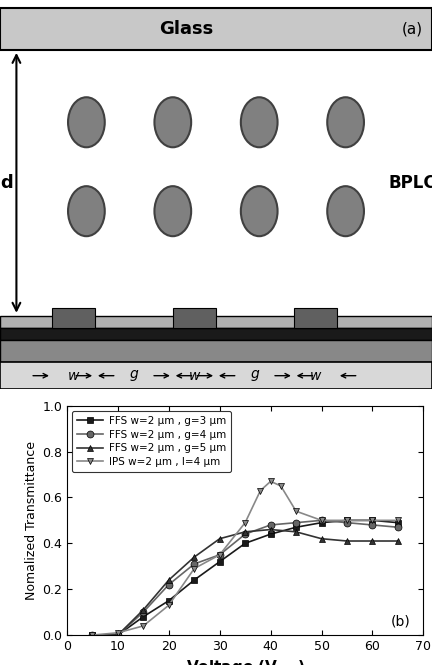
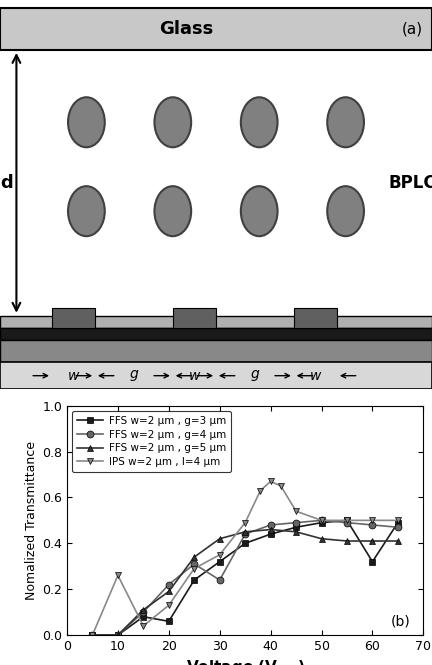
IPS w=2 μm , l=4 μm/10: 0.01 -> 0.26
FFS w=2 μm , g=3 μm/20: 0.15 -> 0.06
FFS w=2 μm , g=5 μm/20: 0.24 -> 0.19
FFS w=2 μm , g=4 μm/30: 0.35 -> 0.24
FFS w=2 μm , g=3 μm/60: 0.50 -> 0.32
